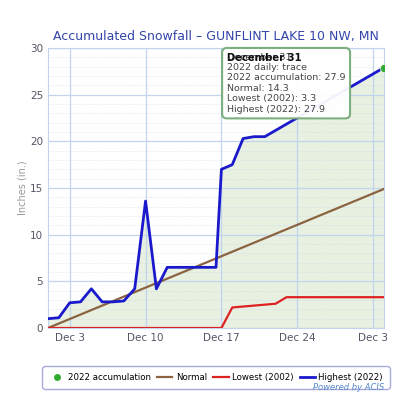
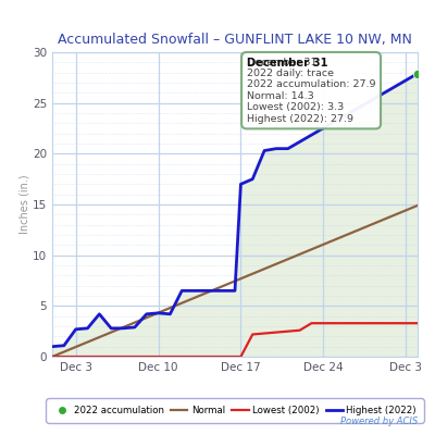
Highest (2022)/Dec 10: 13.6 -> 4.3
